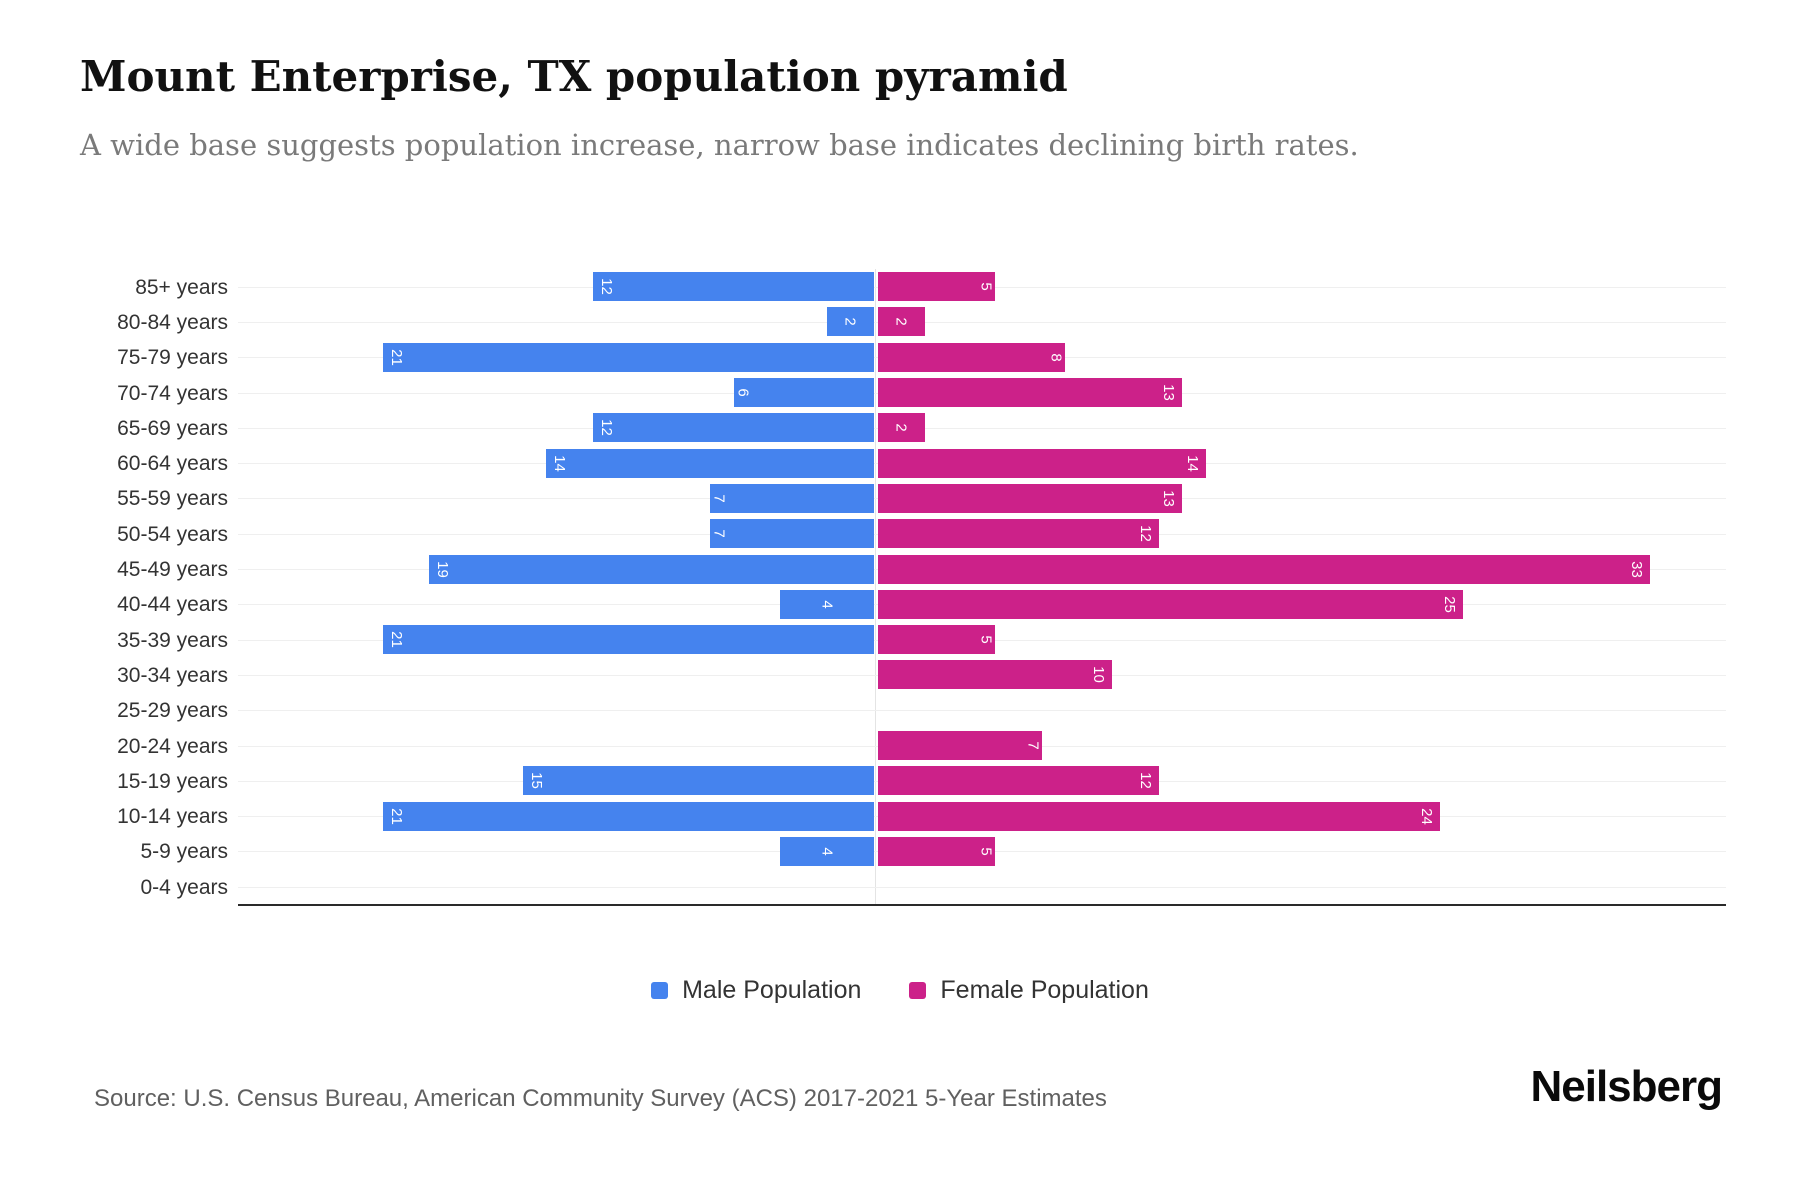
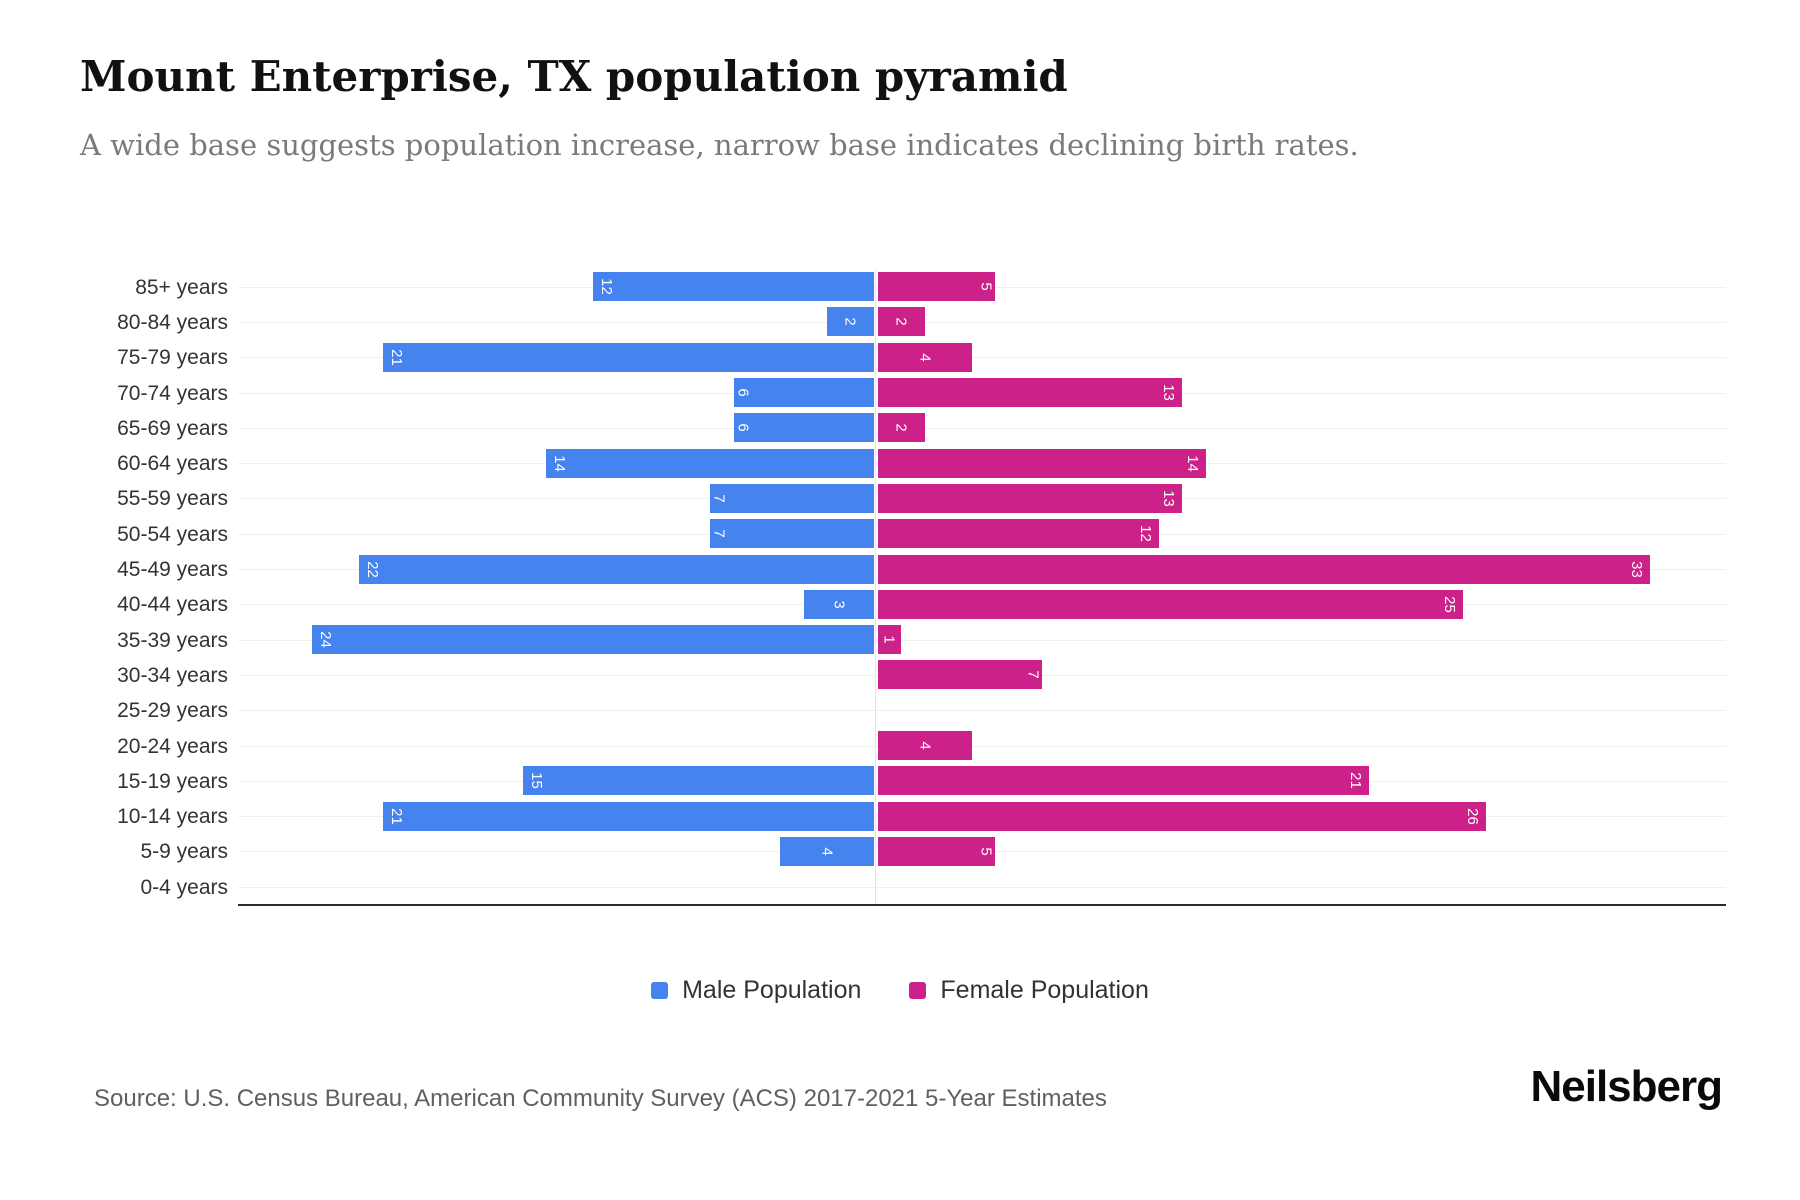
Female Population/75-79 years: 8 -> 4
Male Population/65-69 years: 12 -> 6
Male Population/45-49 years: 19 -> 22
Male Population/40-44 years: 4 -> 3
Male Population/35-39 years: 21 -> 24
Female Population/35-39 years: 5 -> 1
Female Population/30-34 years: 10 -> 7
Female Population/20-24 years: 7 -> 4
Female Population/15-19 years: 12 -> 21
Female Population/10-14 years: 24 -> 26
